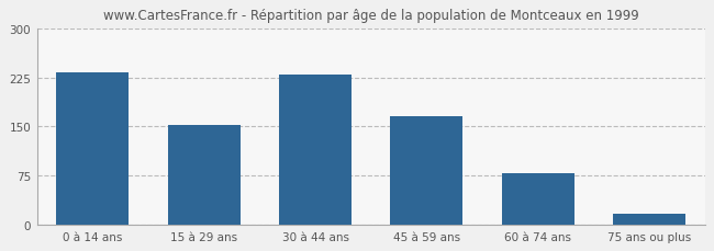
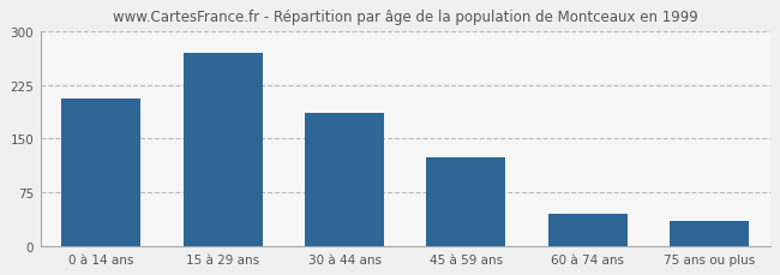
0 à 14 ans: 233 -> 206
15 à 29 ans: 153 -> 270
30 à 44 ans: 230 -> 186
45 à 59 ans: 165 -> 124
60 à 74 ans: 78 -> 46
75 ans ou plus: 17 -> 36
